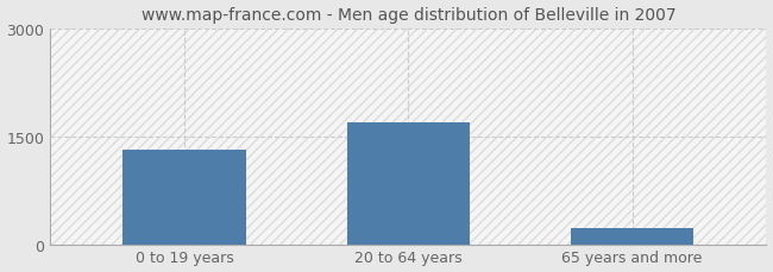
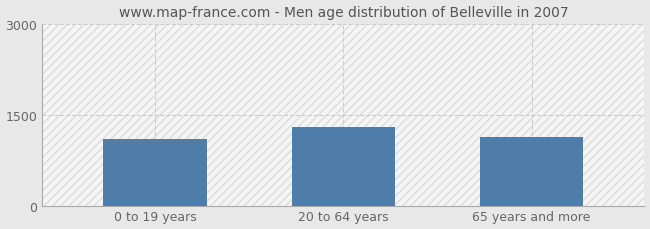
0 to 19 years: 1310 -> 1100
20 to 64 years: 1700 -> 1300
65 years and more: 220 -> 1140
